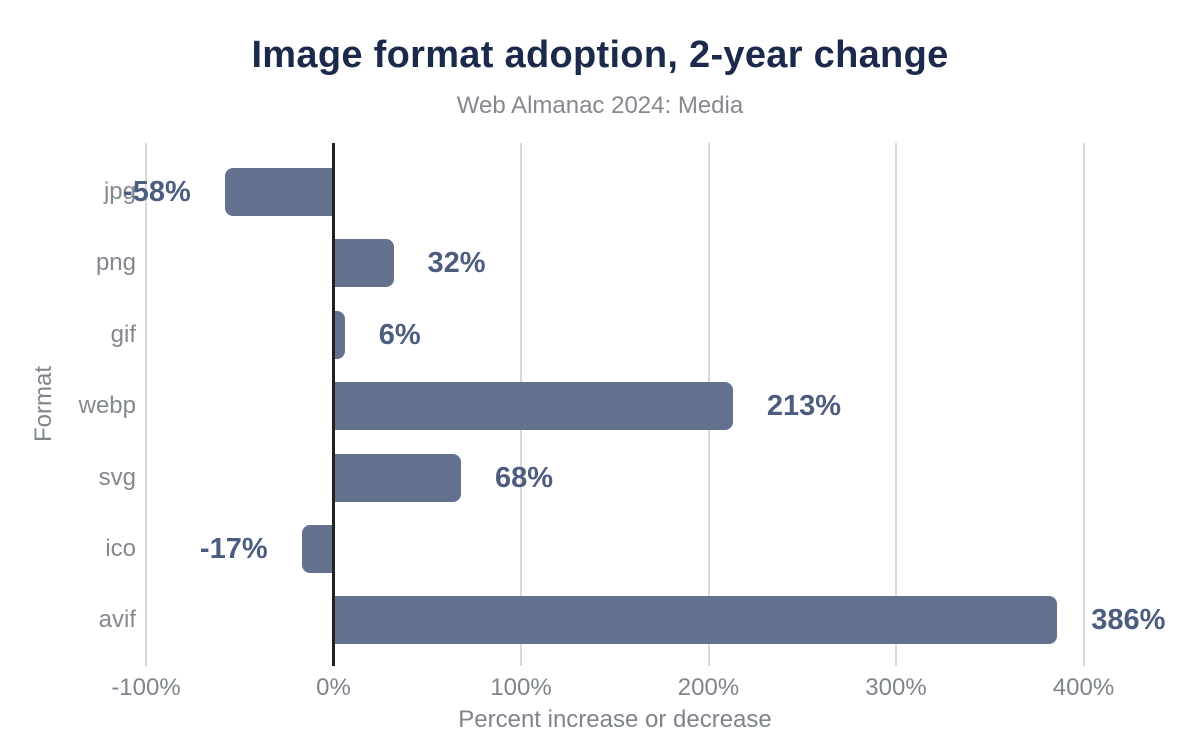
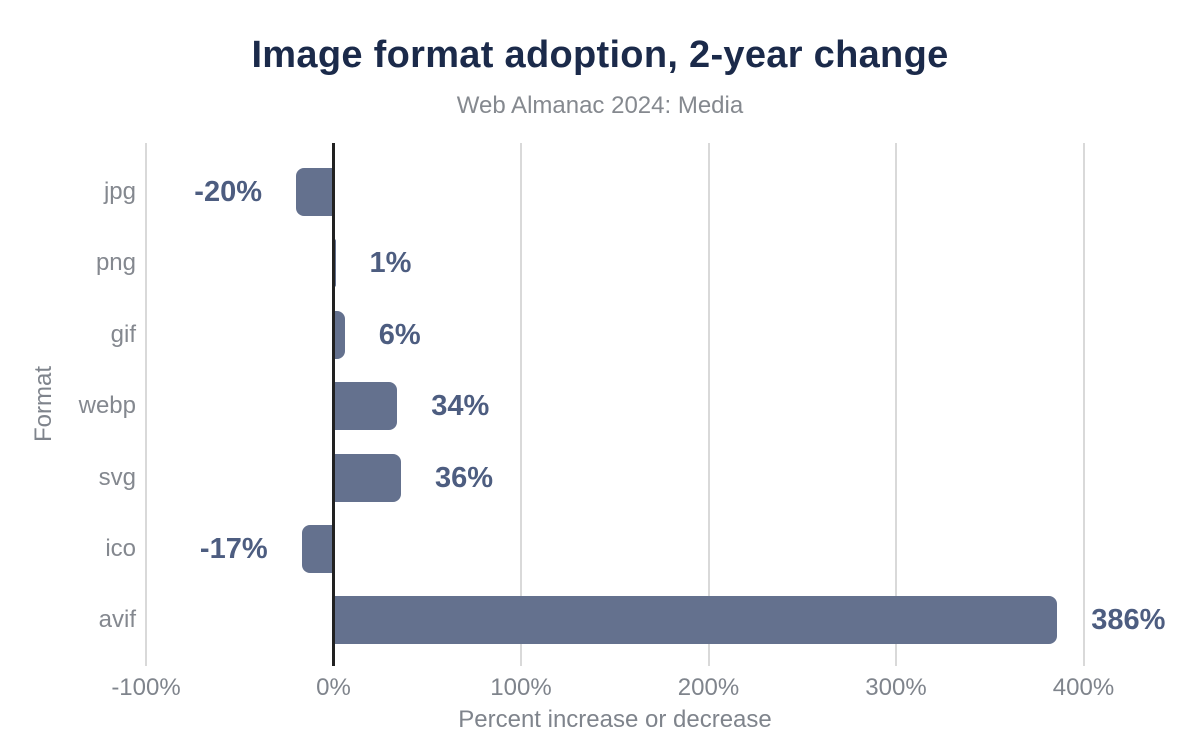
jpg: -58% -> -20%
png: 32% -> 1%
webp: 213% -> 34%
svg: 68% -> 36%
